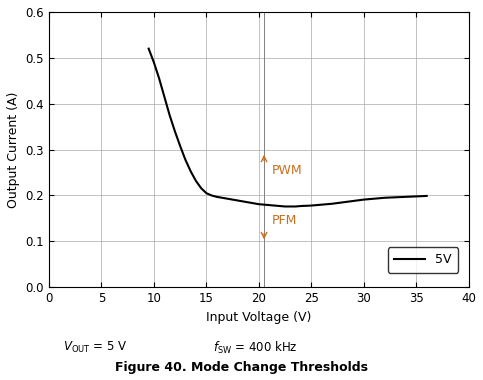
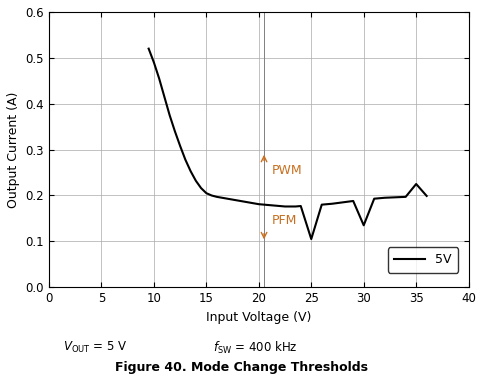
25: 0.178 -> 0.105
30: 0.191 -> 0.135
35: 0.198 -> 0.225
